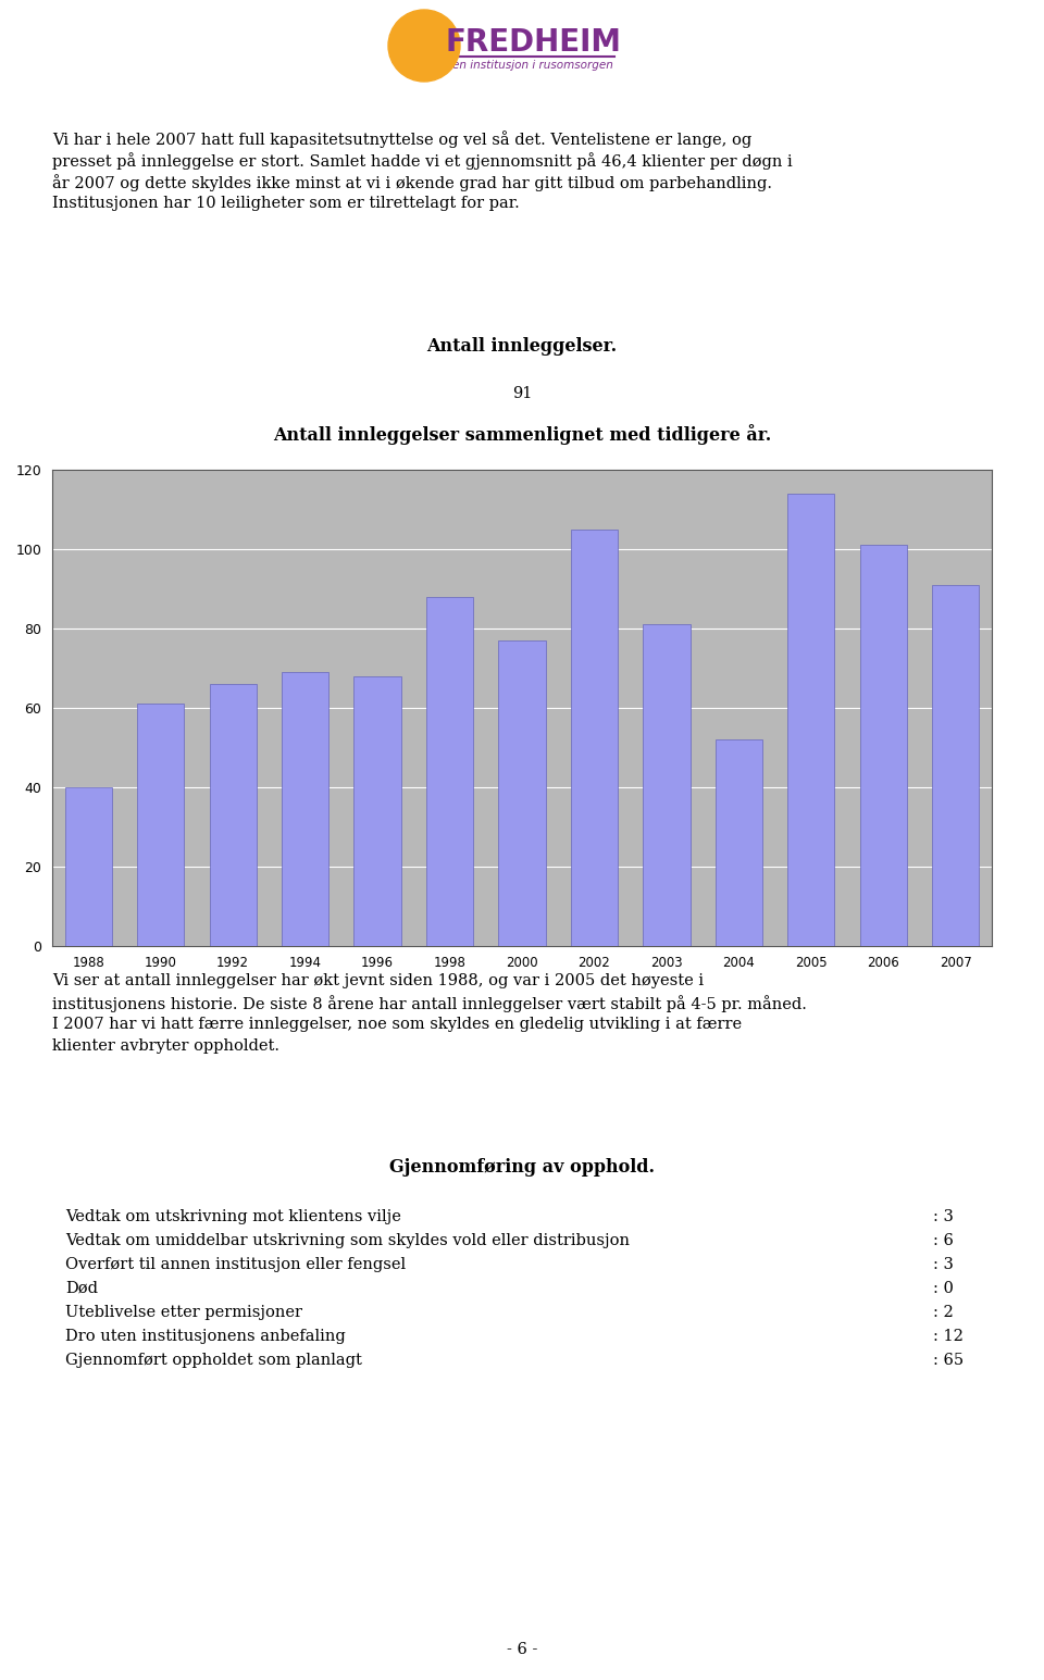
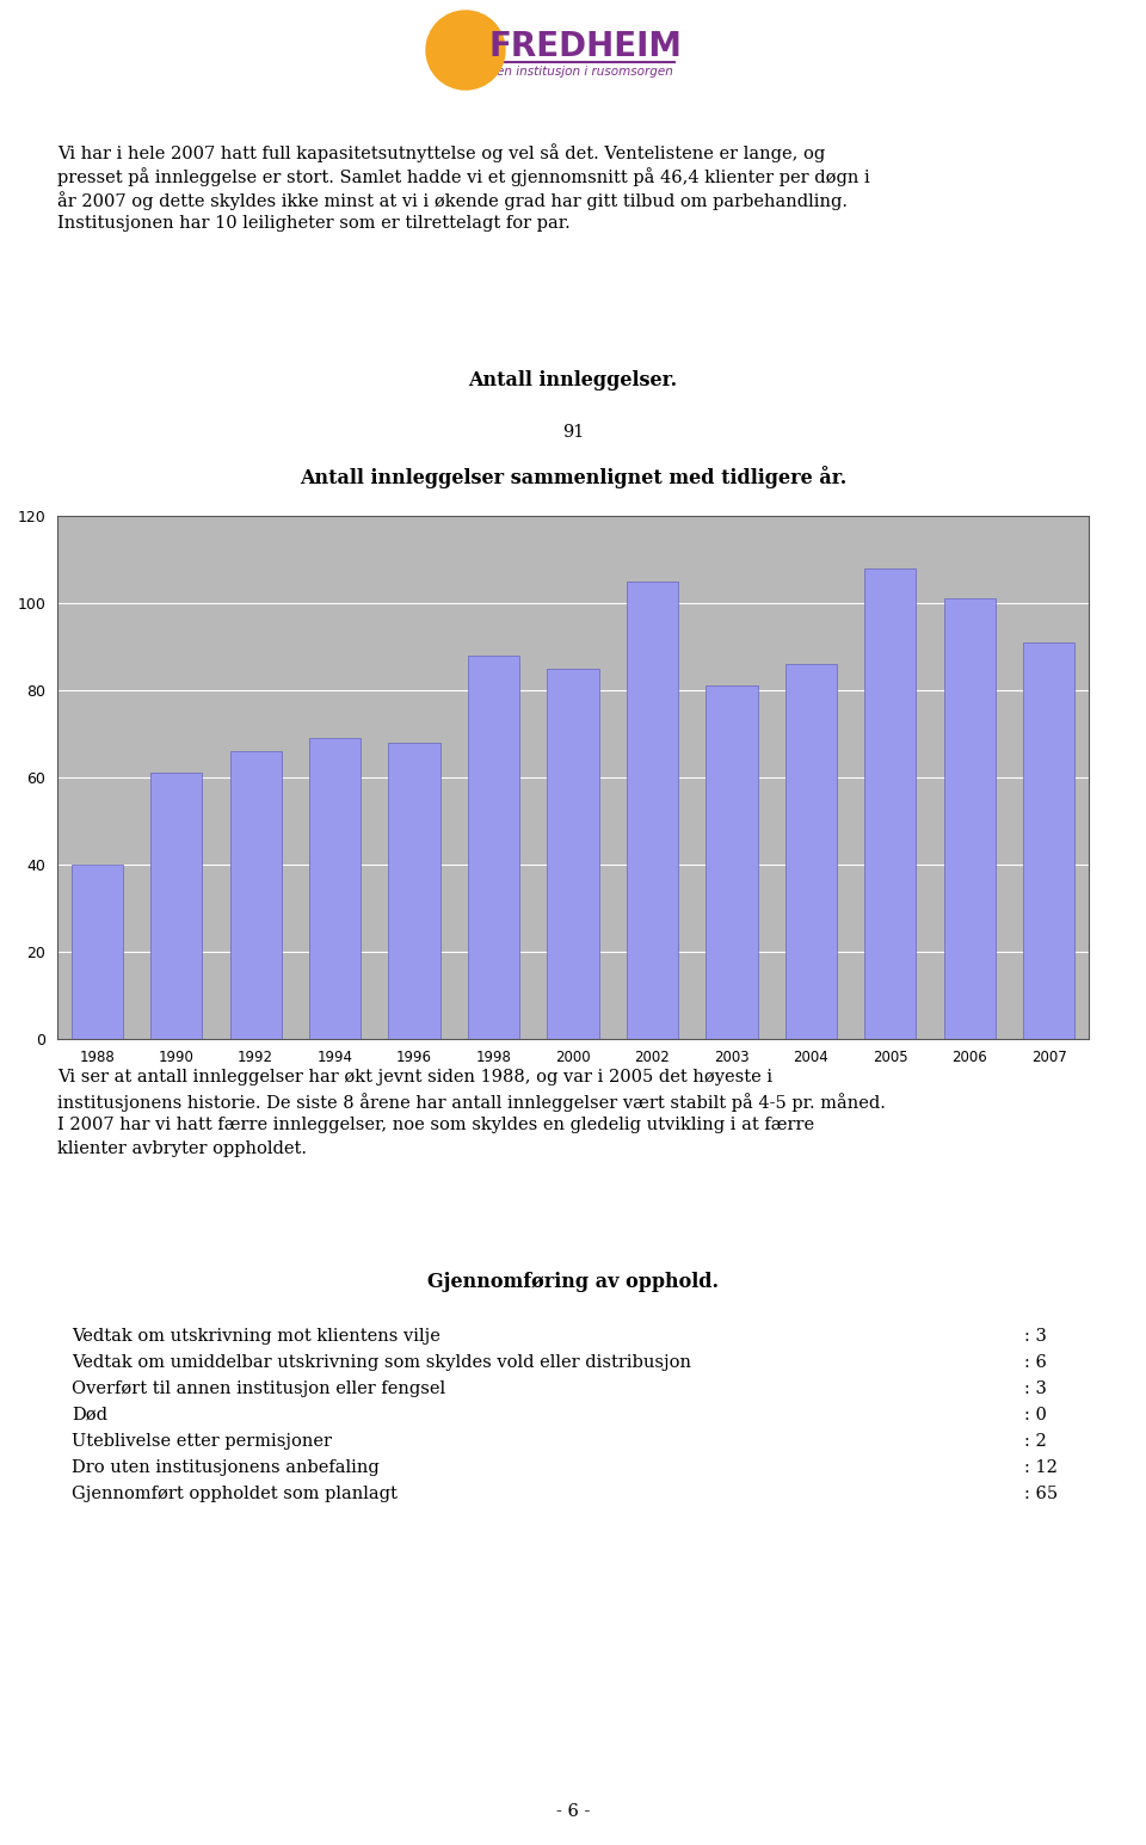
2000: 77 -> 85
2004: 52 -> 86
2005: 114 -> 108
